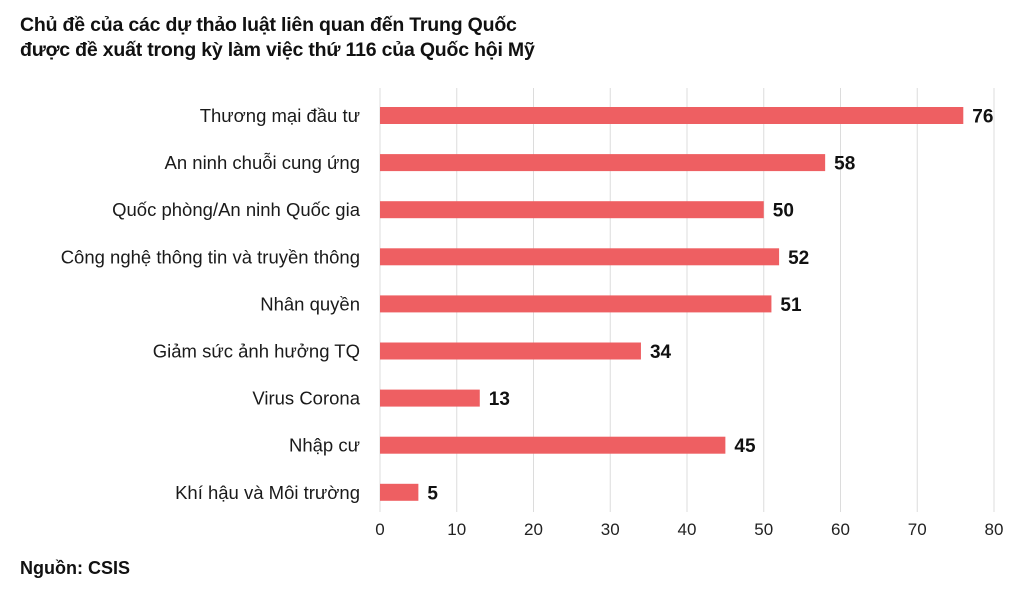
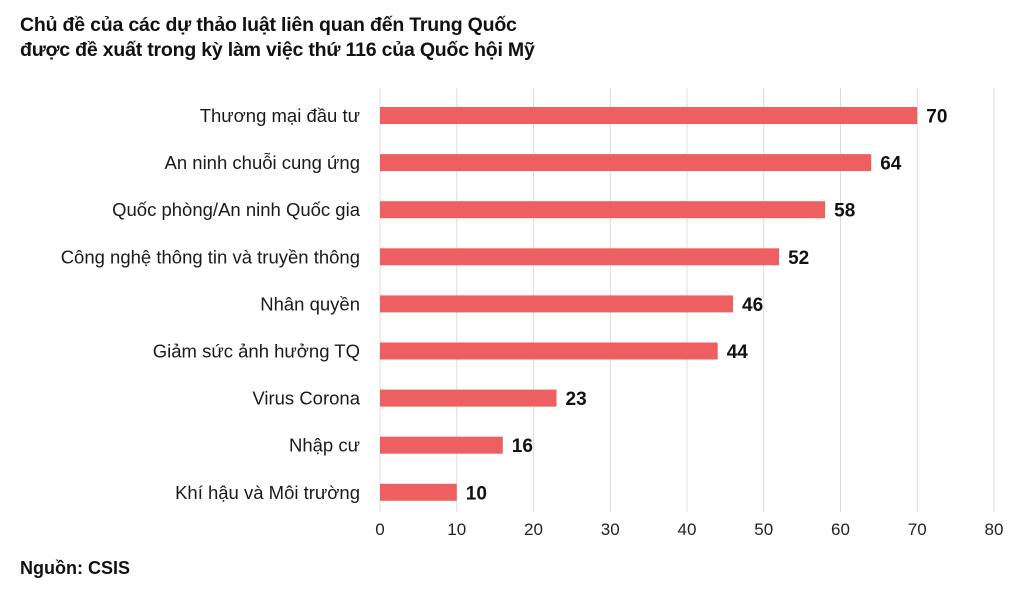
Thương mại đầu tư: 76 -> 70
An ninh chuỗi cung ứng: 58 -> 64
Quốc phòng/An ninh Quốc gia: 50 -> 58
Nhân quyền: 51 -> 46
Giảm sức ảnh hưởng TQ: 34 -> 44
Virus Corona: 13 -> 23
Nhập cư: 45 -> 16
Khí hậu và Môi trường: 5 -> 10
